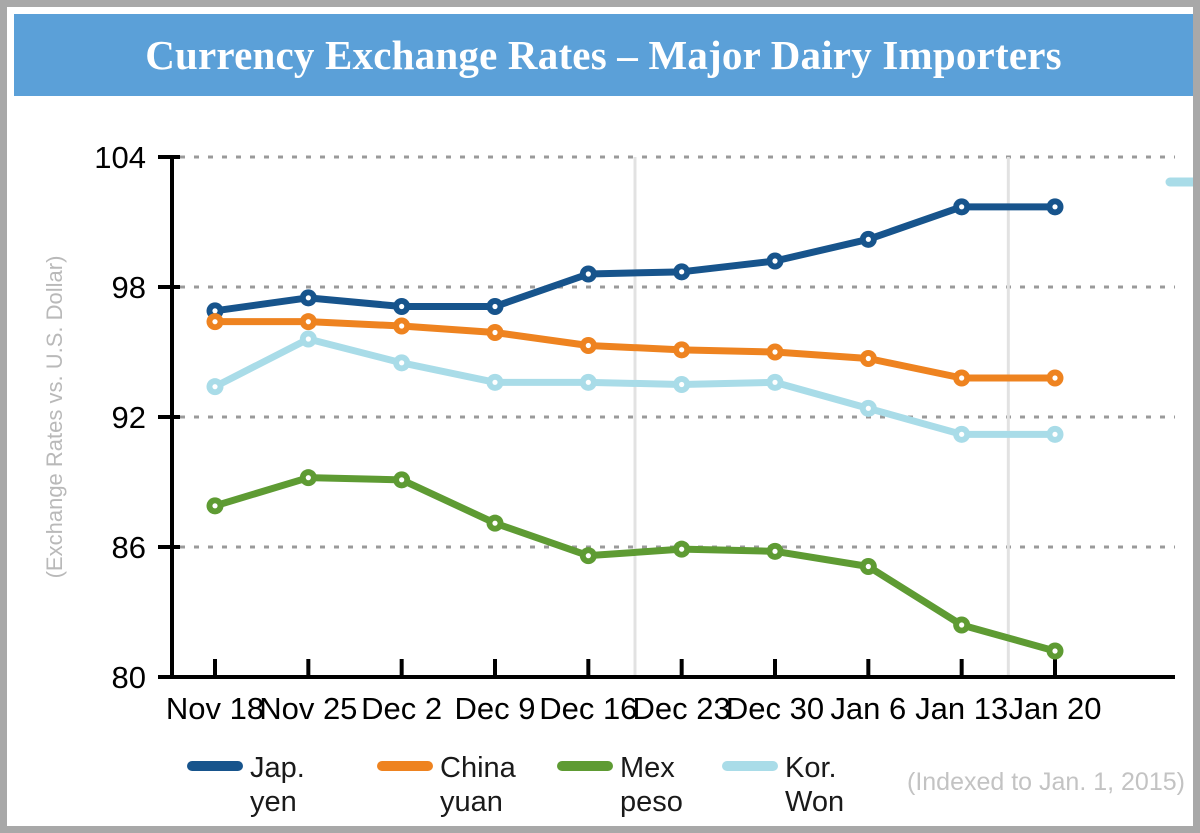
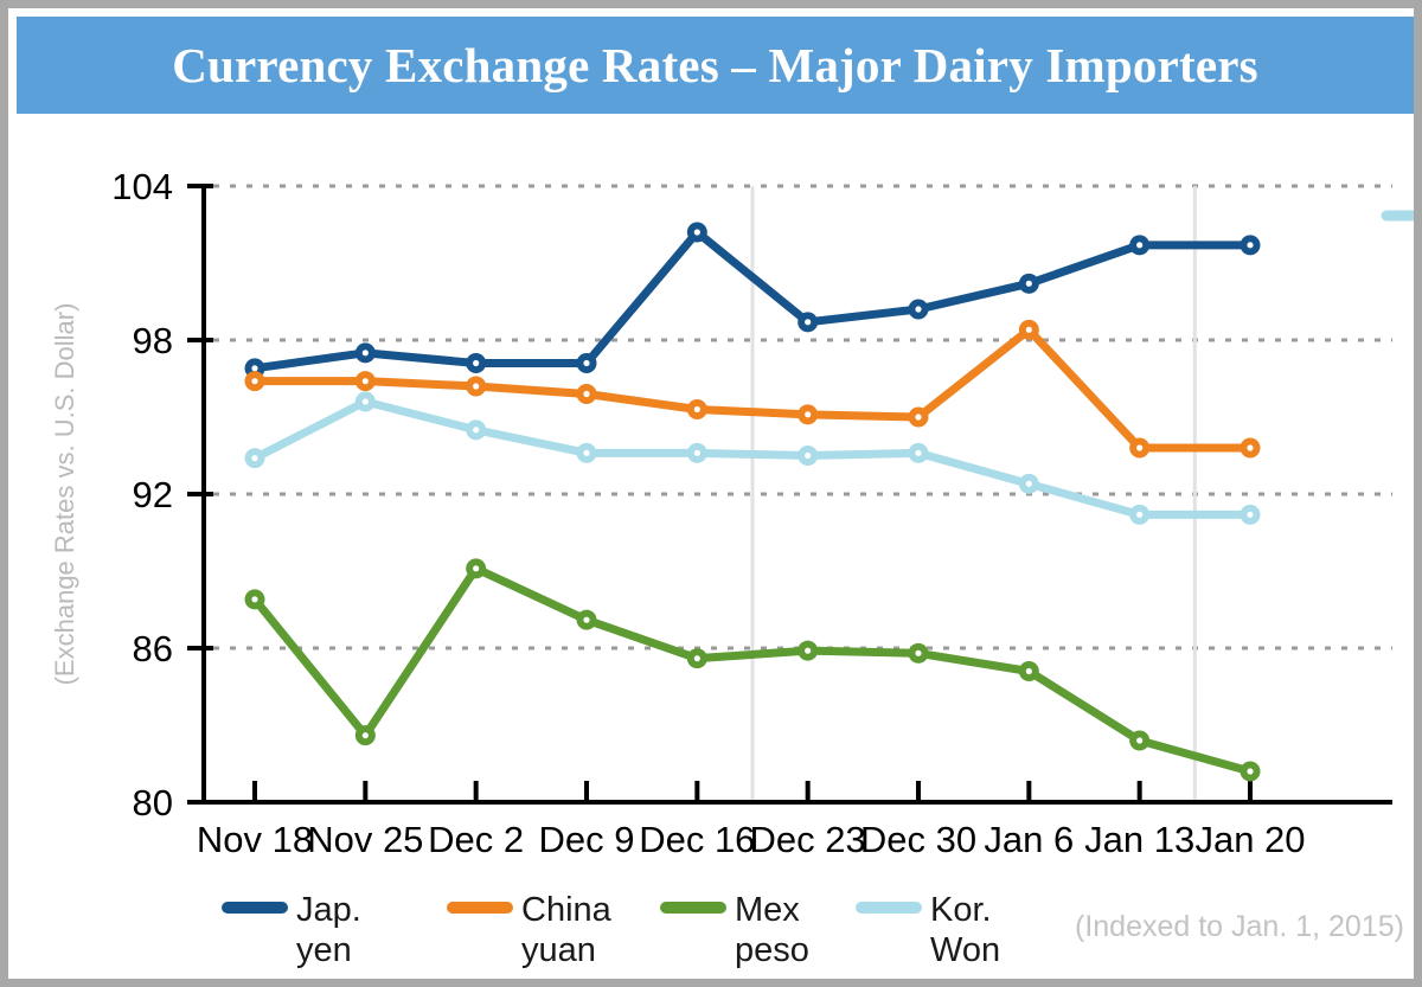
Mex peso/Nov 25: 89.2 -> 82.6
Jap. yen/Dec 16: 98.6 -> 102.2
China yuan/Jan 6: 94.7 -> 98.4
